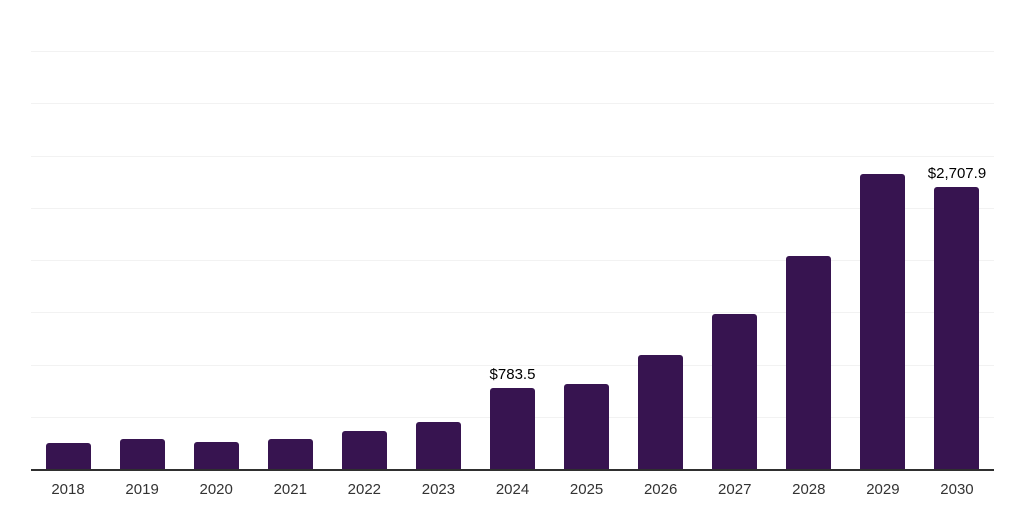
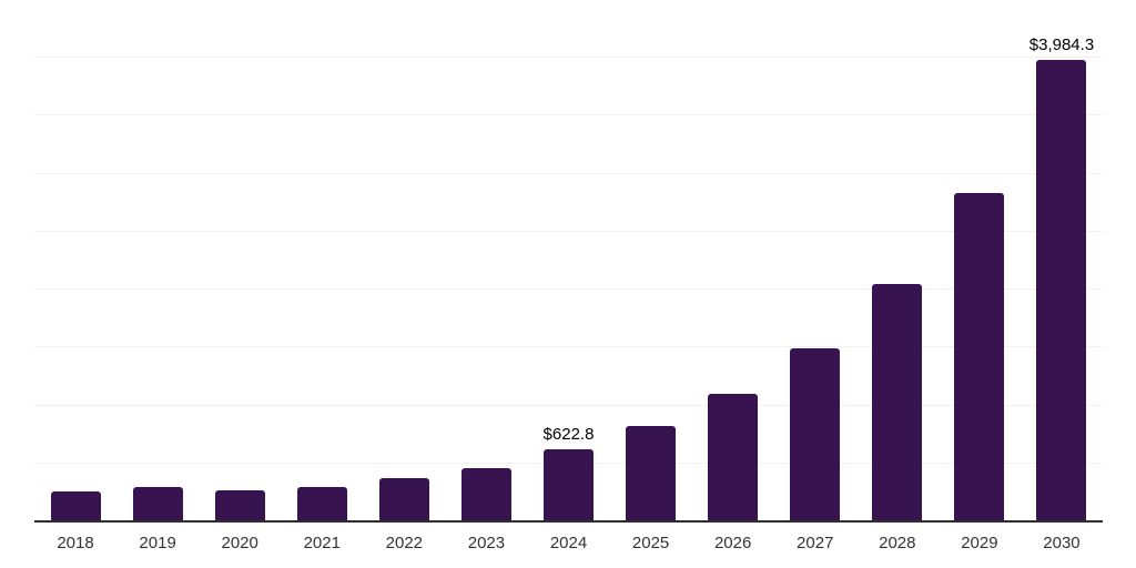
2024: $783.5 -> $622.8
2030: $2,707.9 -> $3,984.3
